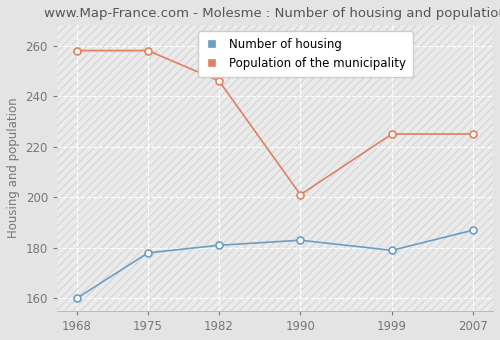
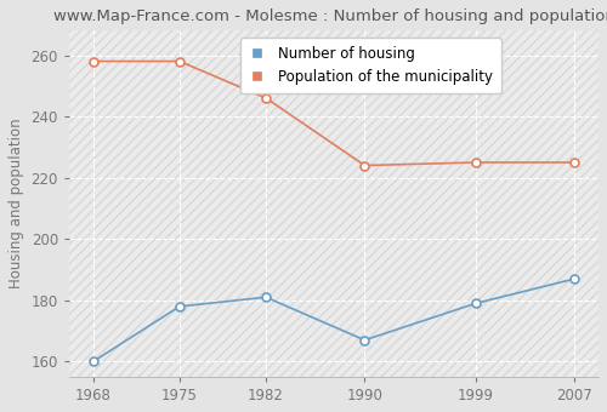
Number of housing/1990: 183 -> 167
Population of the municipality/1990: 201 -> 224
